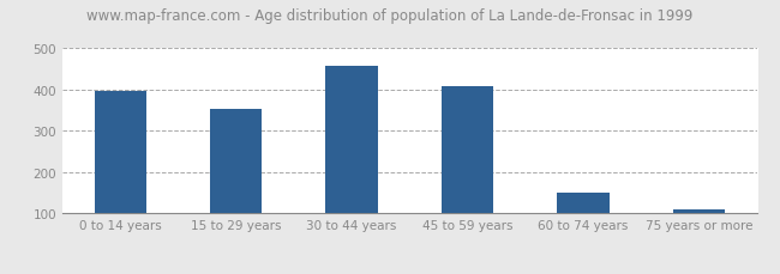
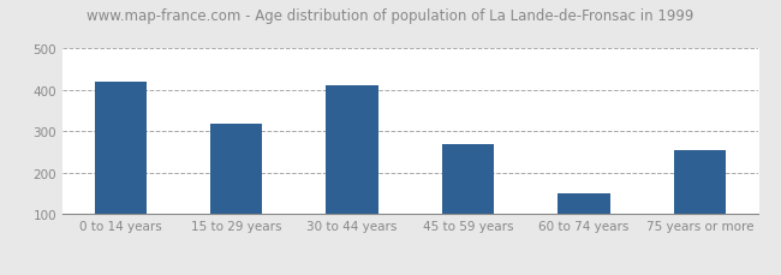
0 to 14 years: 397 -> 420
15 to 29 years: 352 -> 320
30 to 44 years: 458 -> 410
45 to 59 years: 408 -> 270
75 years or more: 110 -> 255
